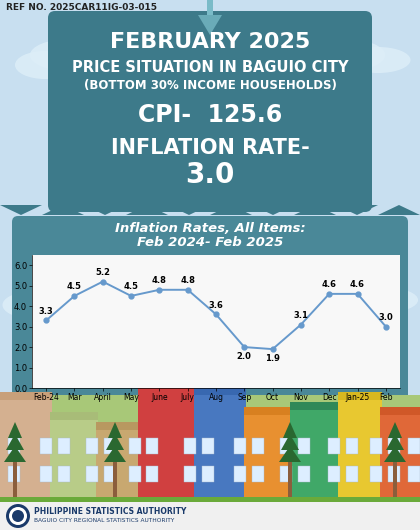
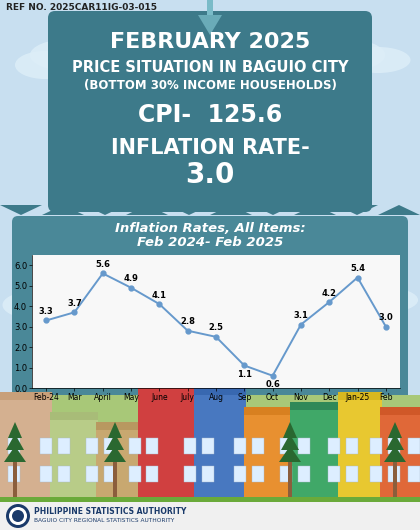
Mar: 4.5 -> 3.7
April: 5.2 -> 5.6
May: 4.5 -> 4.9
June: 4.8 -> 4.1
July: 4.8 -> 2.8
Aug: 3.6 -> 2.5
Sep: 2.0 -> 1.1
Oct: 1.9 -> 0.6
Dec: 4.6 -> 4.2
Jan-25: 4.6 -> 5.4
